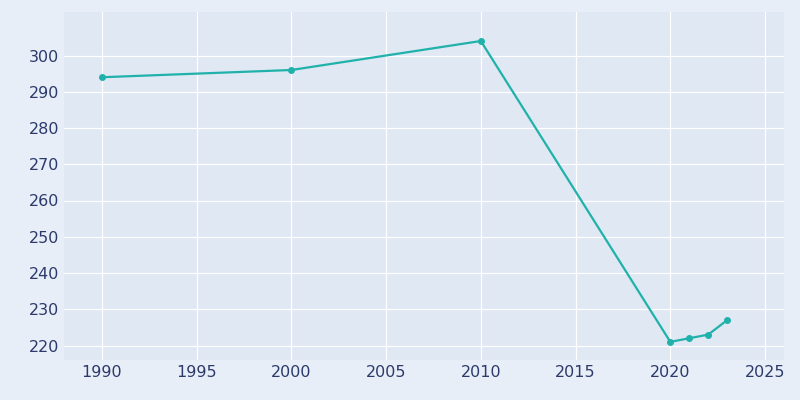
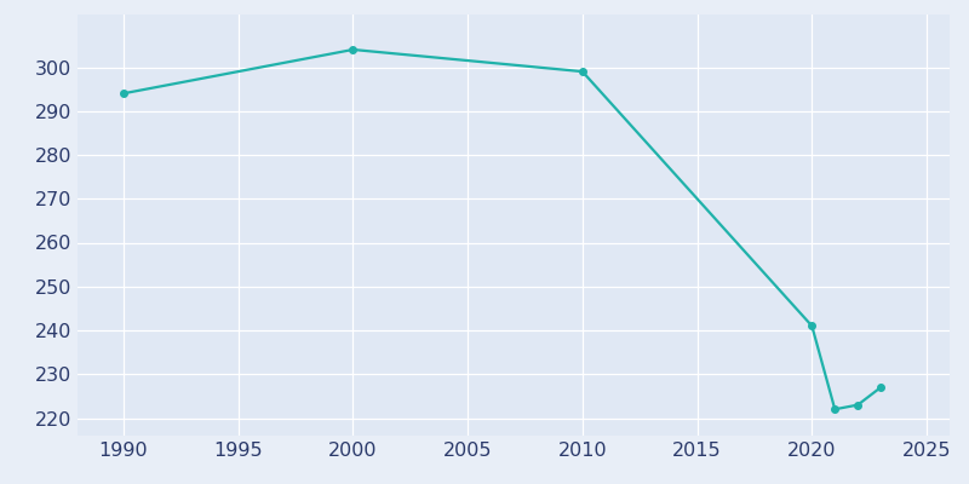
2000: 296 -> 304
2010: 304 -> 299
2020: 221 -> 241
